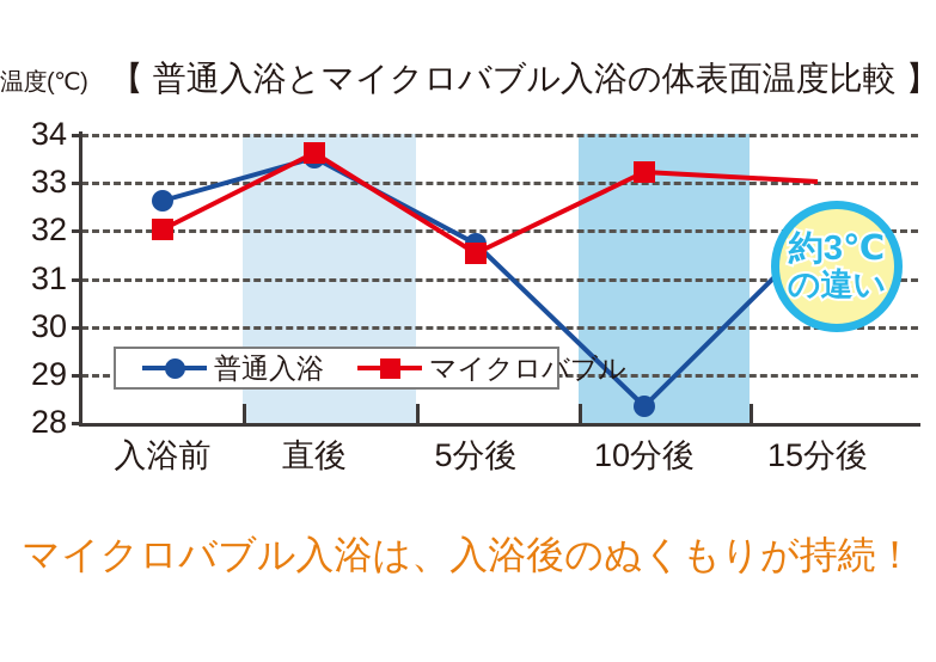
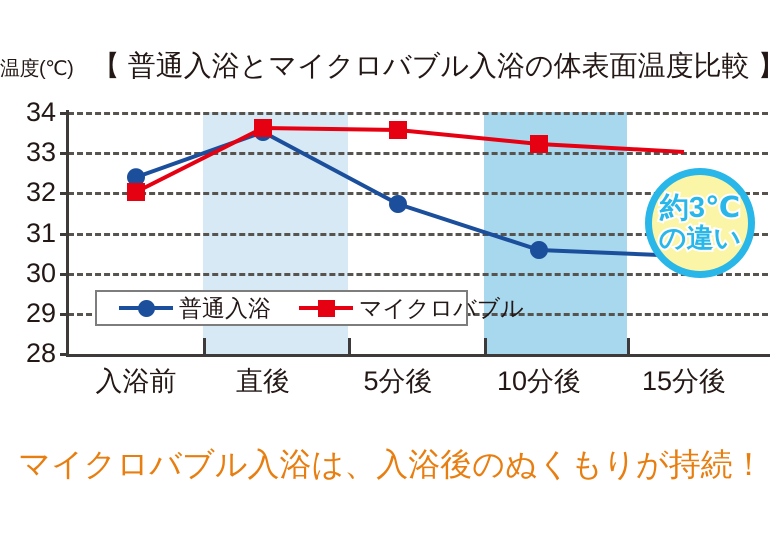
普通入浴/入浴前: 32.6 -> 32.4
マイクロバブル/5分後: 31.5 -> 33.5
普通入浴/10分後: 28.3 -> 30.6
普通入浴/15分後: 31.9 -> 30.4
